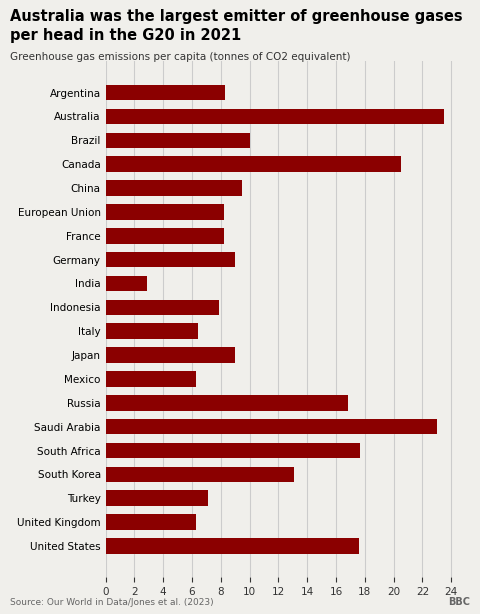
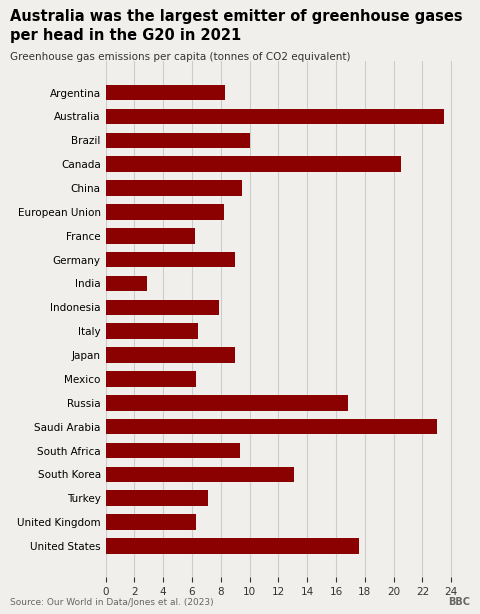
France: 8.2 -> 6.2
South Africa: 17.7 -> 9.3
